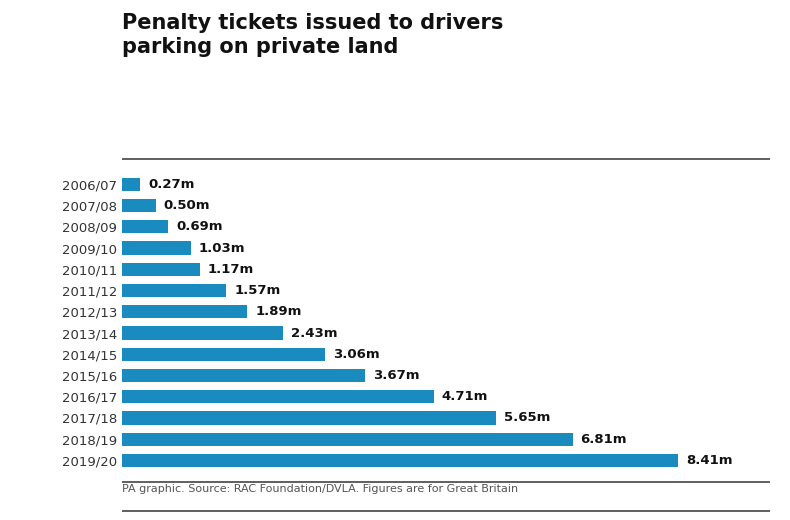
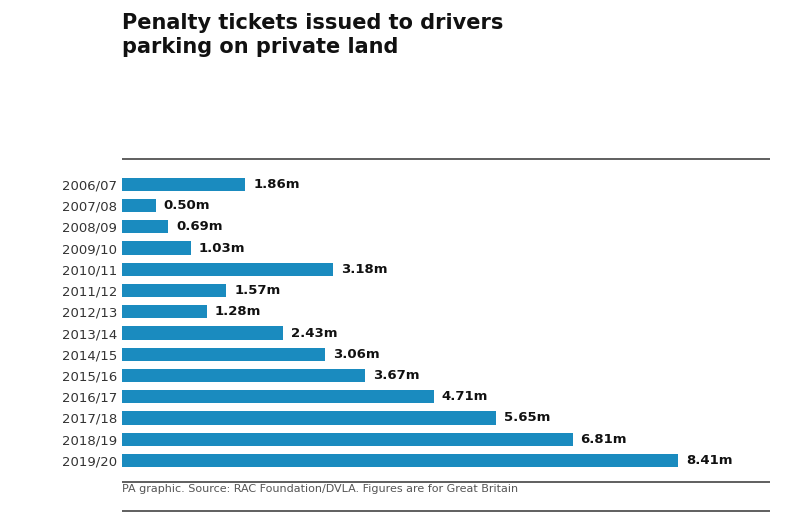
2006/07: 0.27m -> 1.86m
2010/11: 1.17m -> 3.18m
2012/13: 1.89m -> 1.28m
